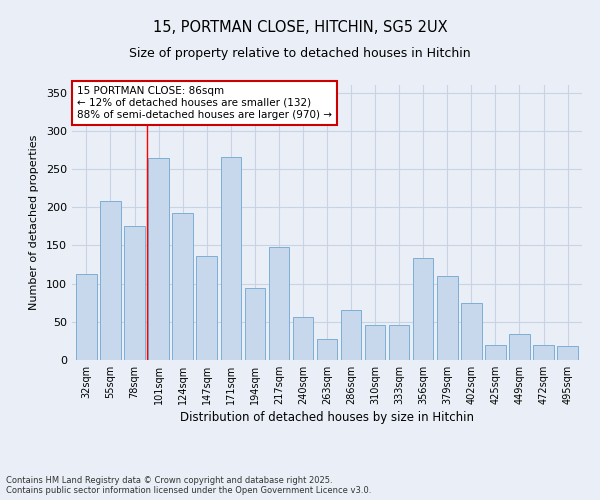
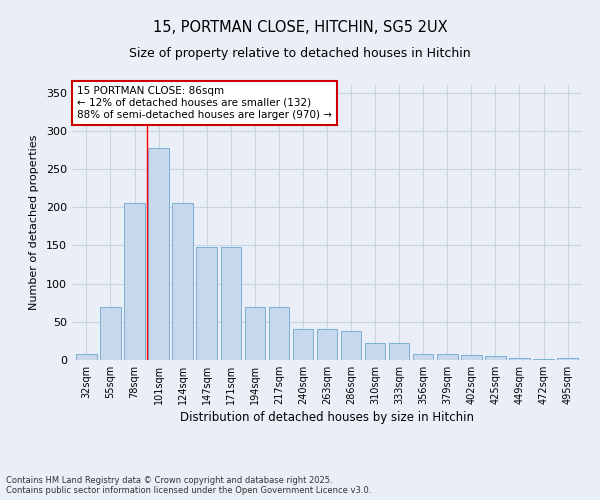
32sqm: 112 -> 8
55sqm: 208 -> 70
78sqm: 176 -> 205
101sqm: 264 -> 278
124sqm: 192 -> 205
147sqm: 136 -> 148
171sqm: 266 -> 148
194sqm: 94 -> 70
217sqm: 148 -> 70
240sqm: 56 -> 40
263sqm: 28 -> 40
286sqm: 66 -> 38
310sqm: 46 -> 22
333sqm: 46 -> 22
356sqm: 134 -> 8
379sqm: 110 -> 8
402sqm: 74 -> 6
425sqm: 20 -> 5
449sqm: 34 -> 2
472sqm: 20 -> 1
495sqm: 18 -> 2
